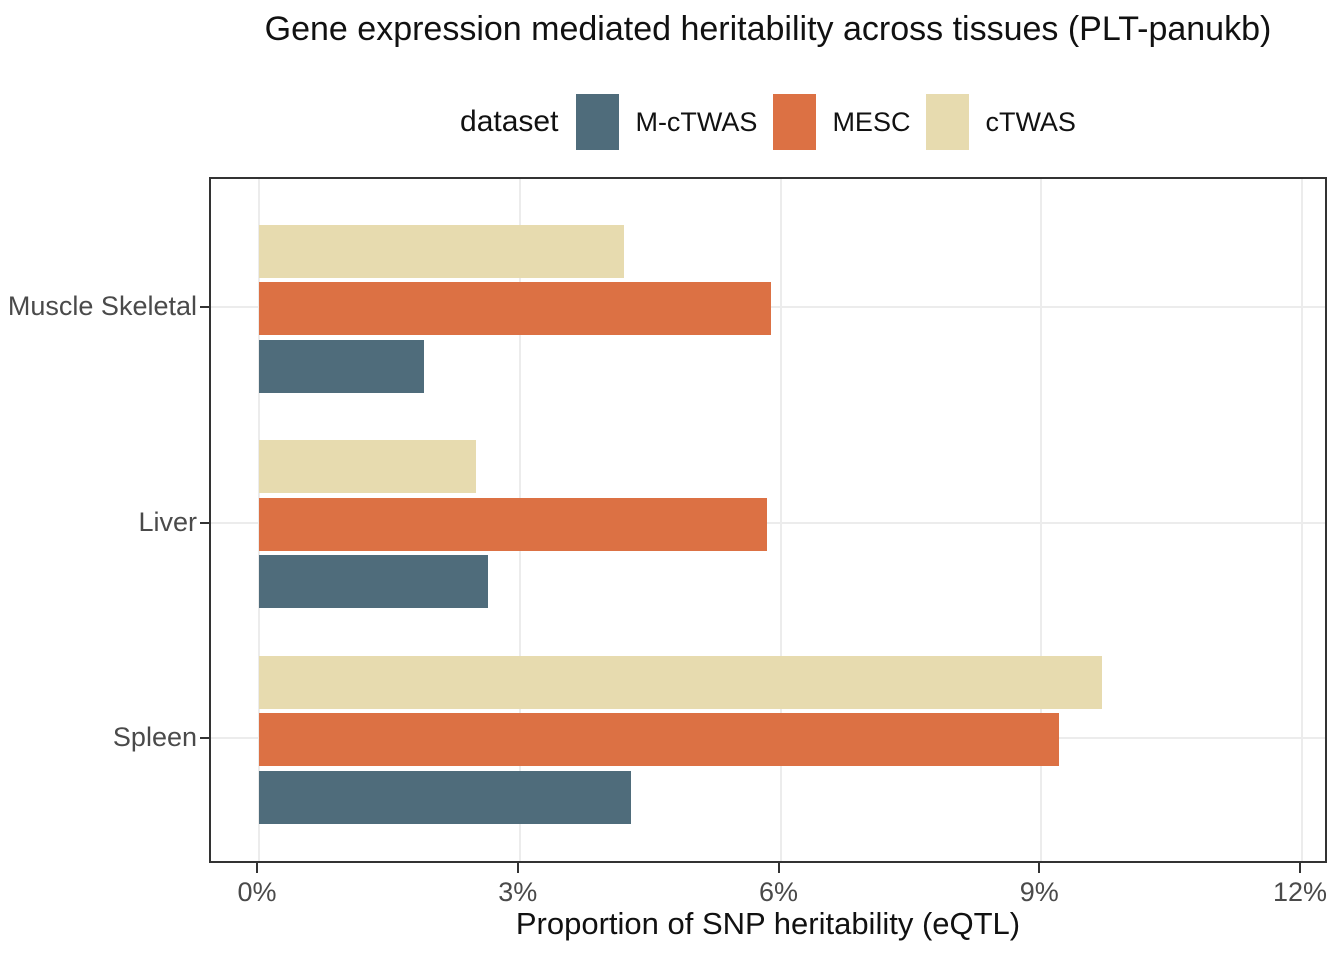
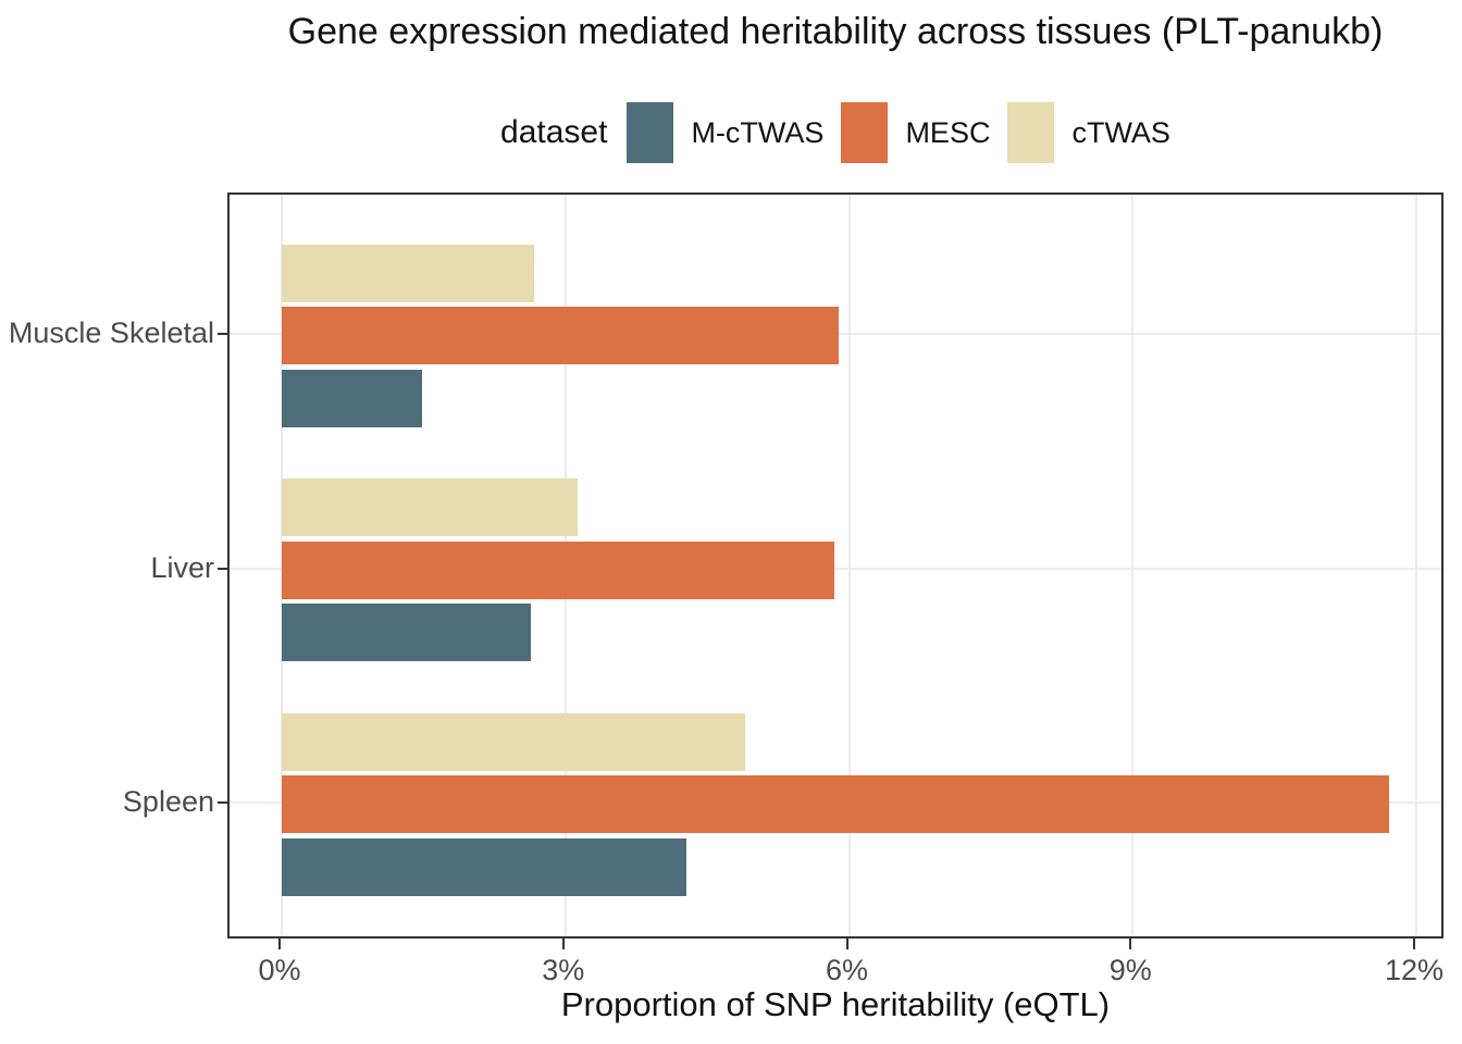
M-cTWAS/Muscle Skeletal: 1.9% -> 1.5%
cTWAS/Muscle Skeletal: 4.2% -> 2.7%
cTWAS/Liver: 2.5% -> 3.1%
MESC/Spleen: 9.2% -> 11.7%
cTWAS/Spleen: 9.7% -> 4.9%
